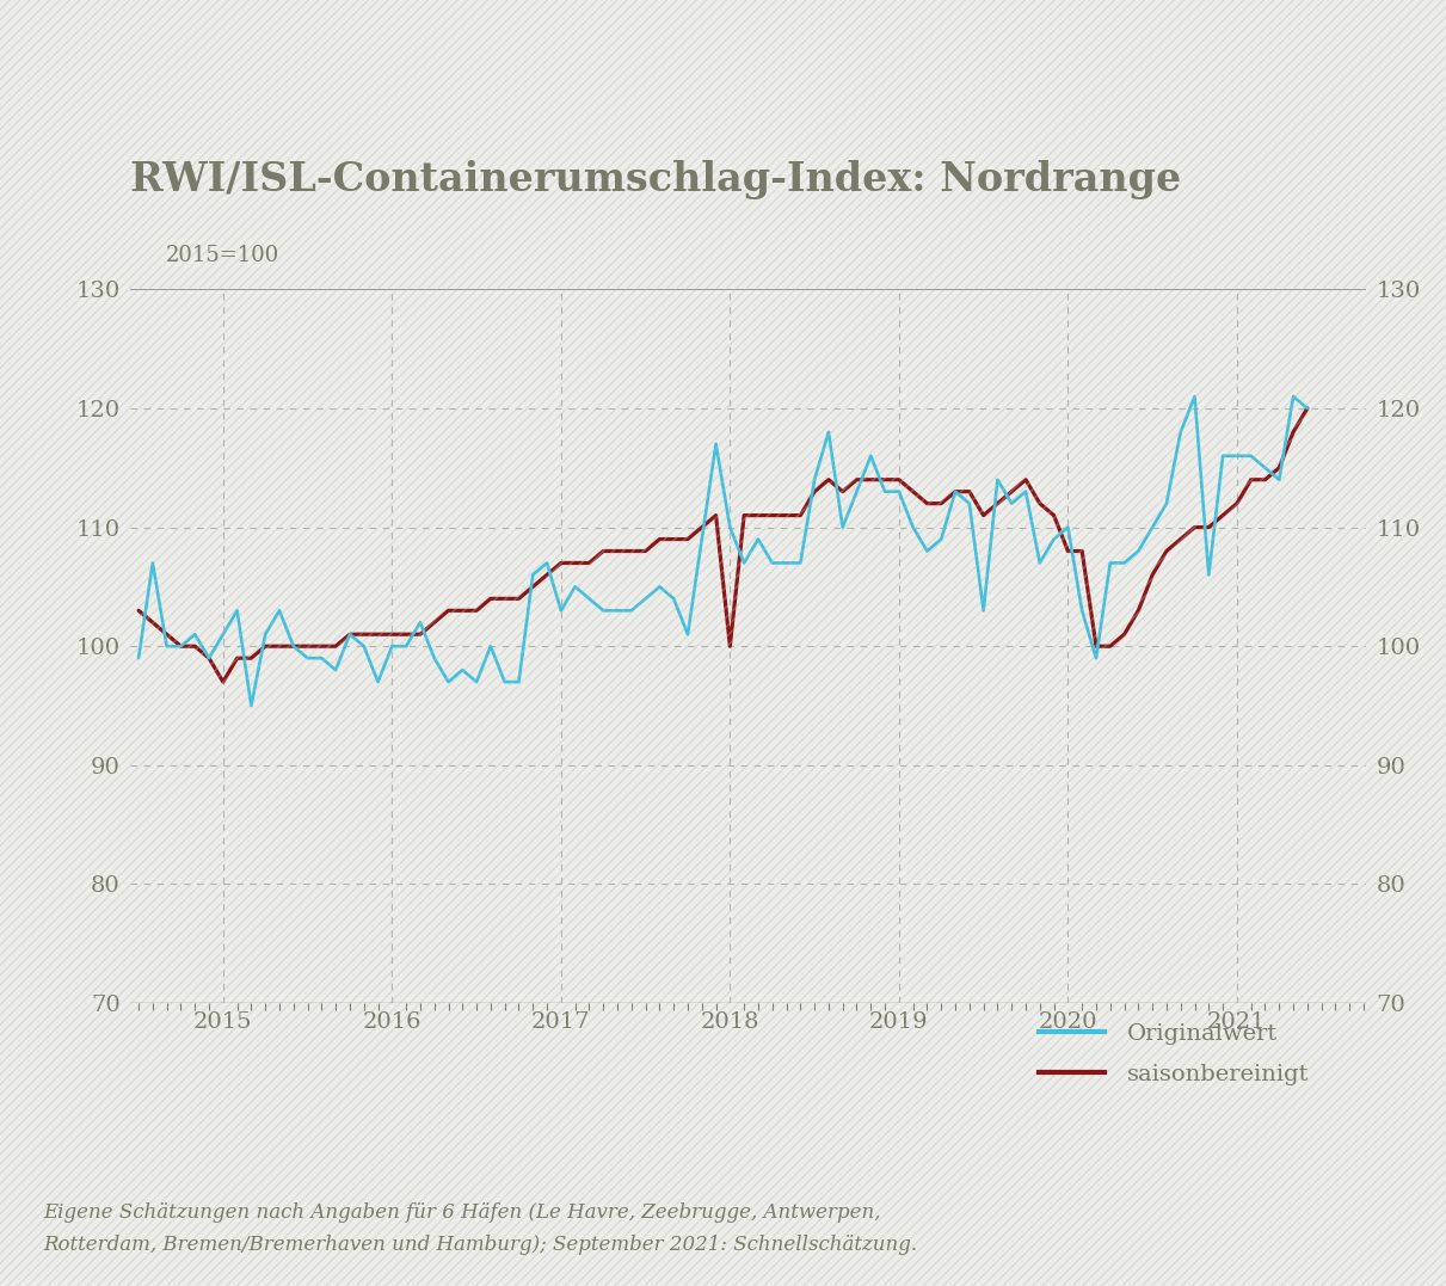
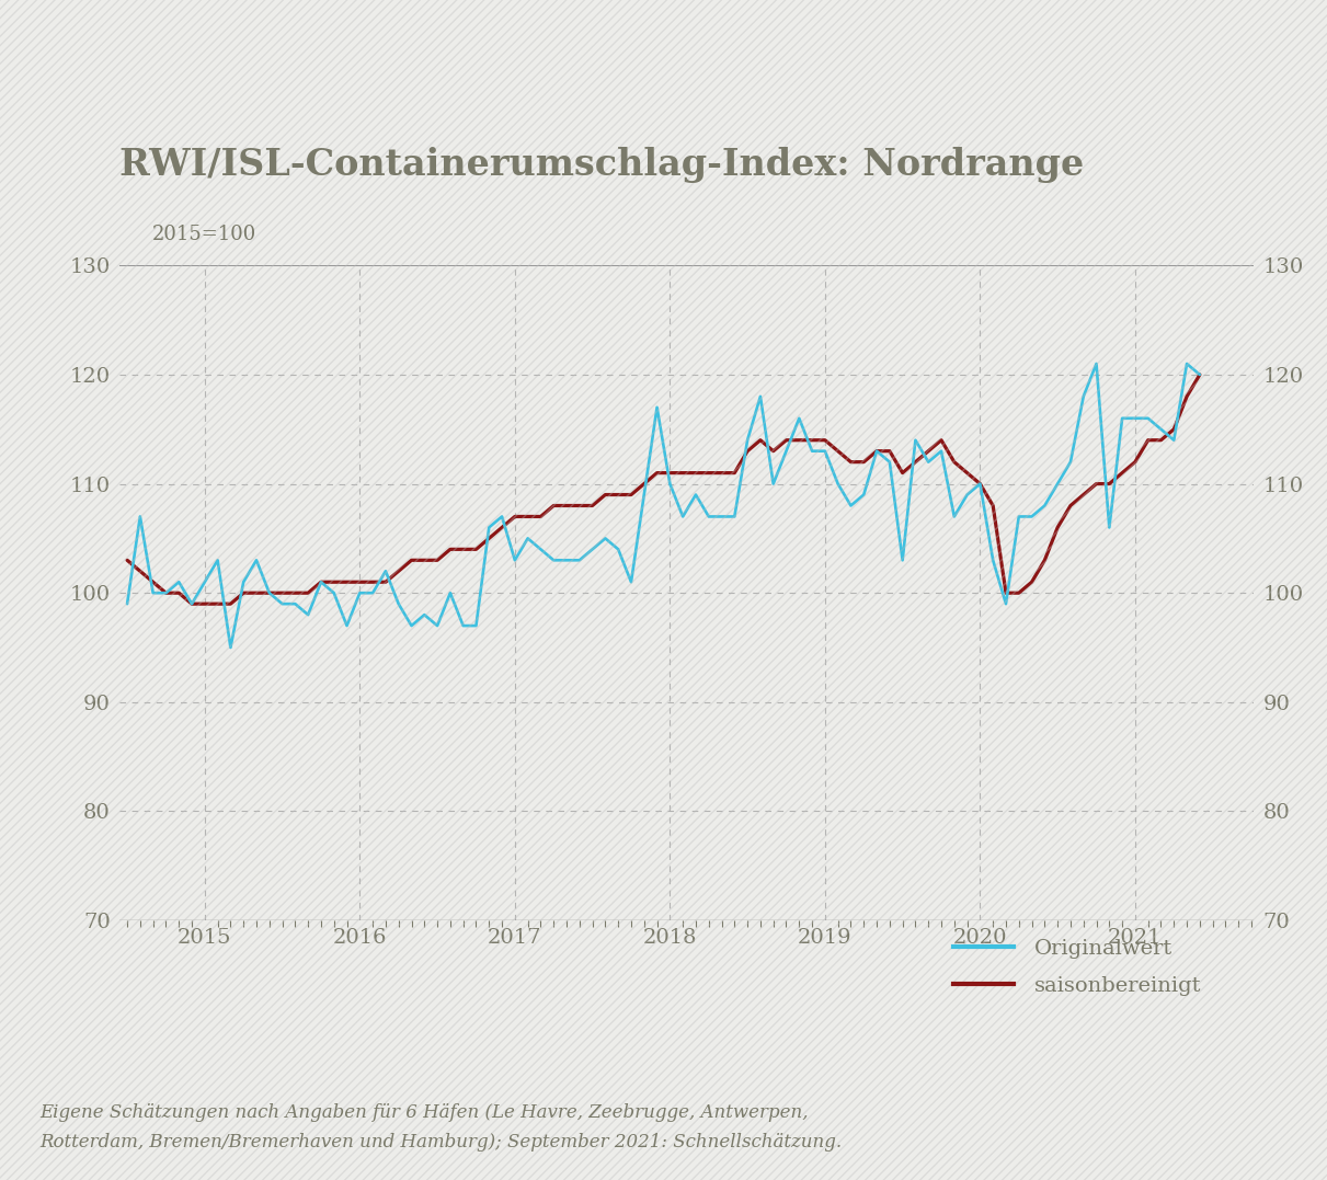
saisonbereinigt/2015: 97 -> 99
saisonbereinigt/2018: 100 -> 111
saisonbereinigt/2020: 108 -> 110
